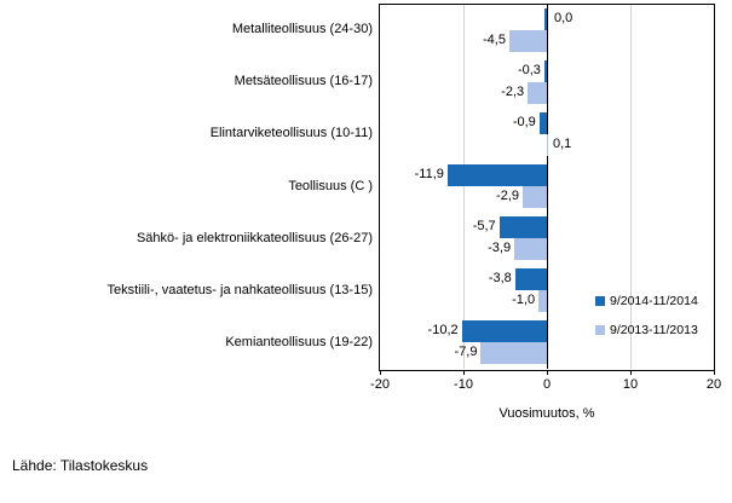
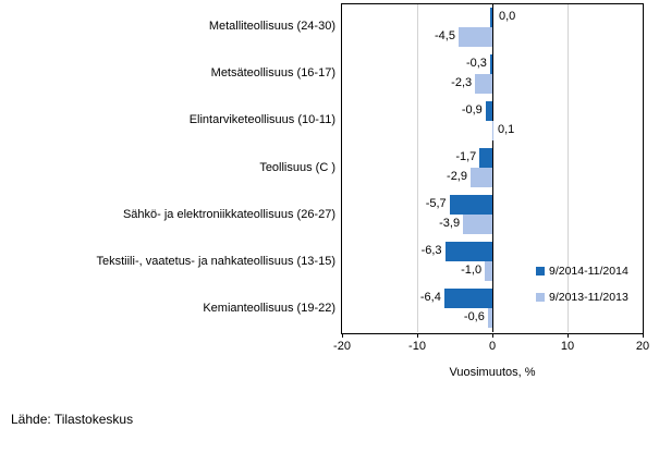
9/2014-11/2014/Teollisuus (C ): -11,9 -> -1,7
9/2014-11/2014/Tekstiili-, vaatetus- ja nahkateollisuus (13-15): -3,8 -> -6,3
9/2014-11/2014/Kemianteollisuus (19-22): -10,2 -> -6,4
9/2013-11/2013/Kemianteollisuus (19-22): -7,9 -> -0,6
